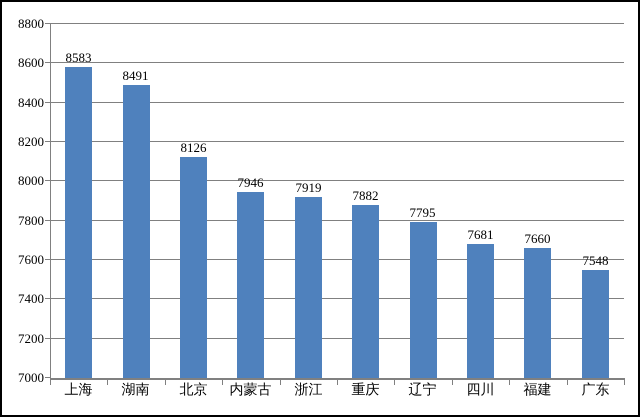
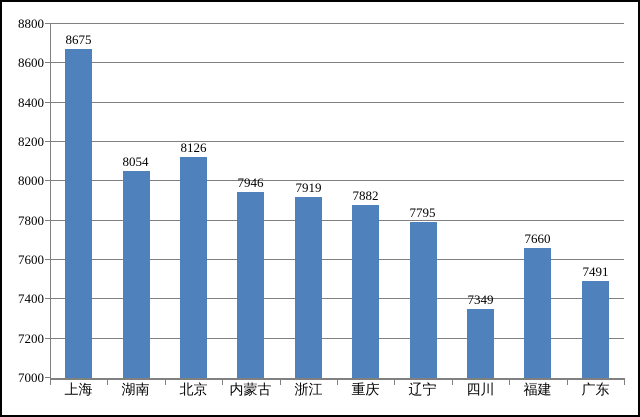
上海: 8583 -> 8675
湖南: 8491 -> 8054
四川: 7681 -> 7349
广东: 7548 -> 7491
